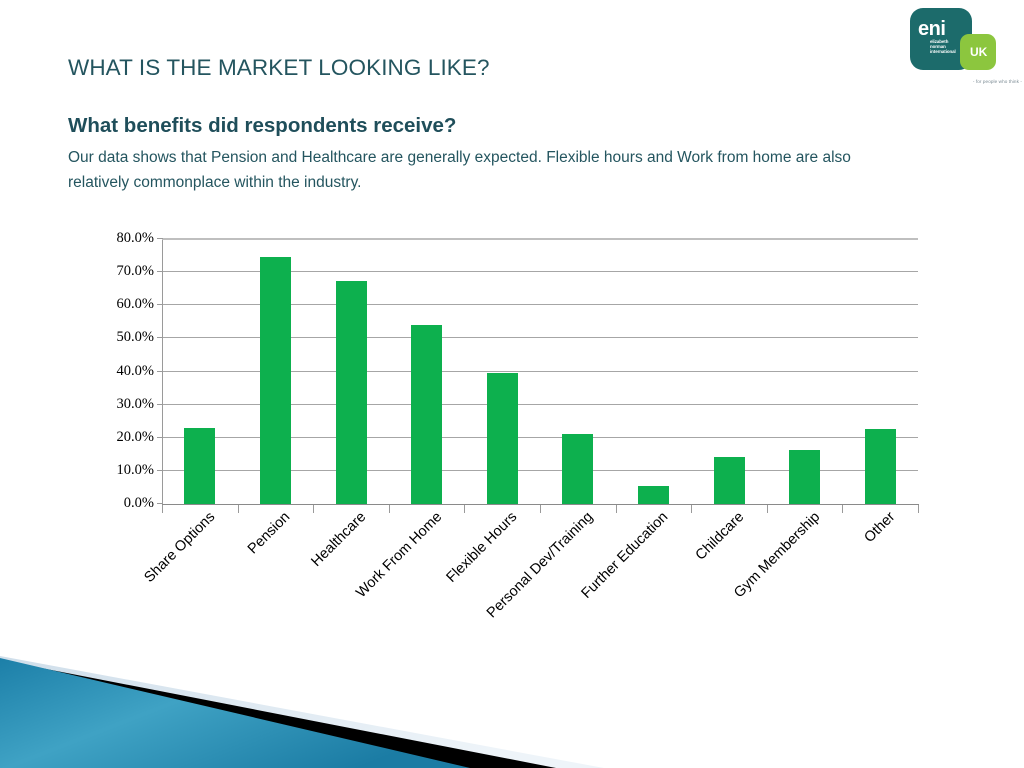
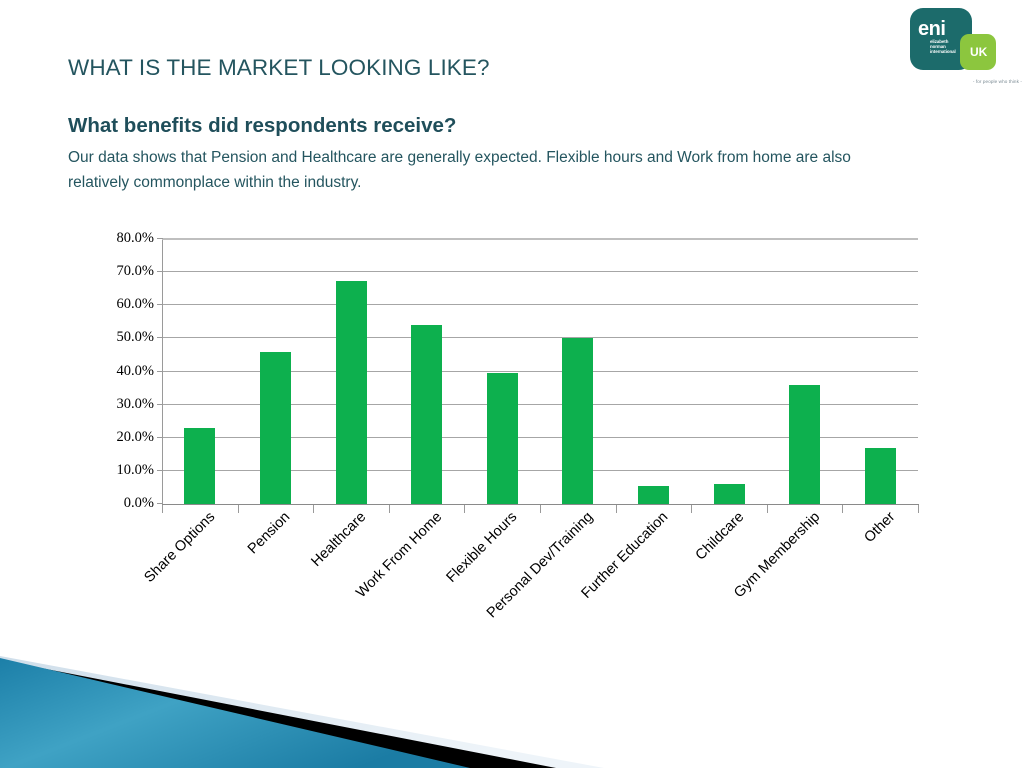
Pension: 74% -> 46%
Personal Dev/Training: 21% -> 50%
Childcare: 14% -> 6%
Gym Membership: 16% -> 36%
Other: 22% -> 17%
